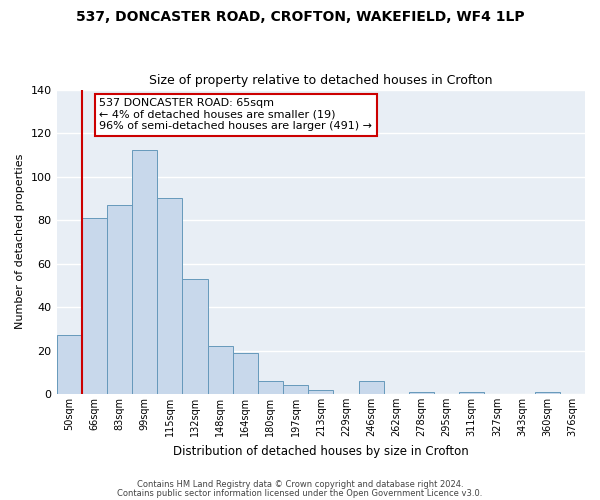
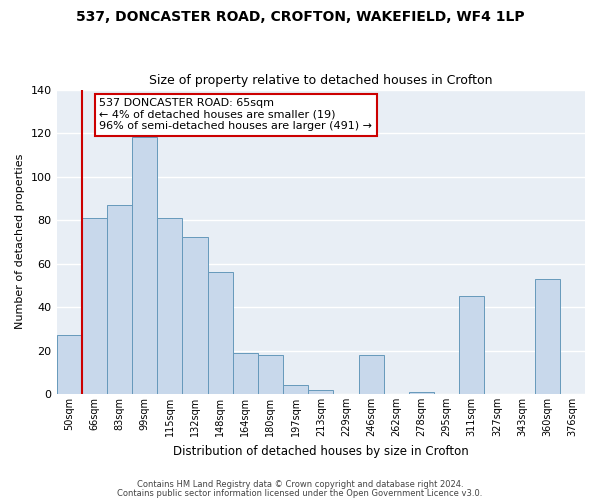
99sqm: 112 -> 118
115sqm: 90 -> 81
132sqm: 53 -> 72
148sqm: 22 -> 56
180sqm: 6 -> 18
246sqm: 6 -> 18
311sqm: 1 -> 45
360sqm: 1 -> 53
